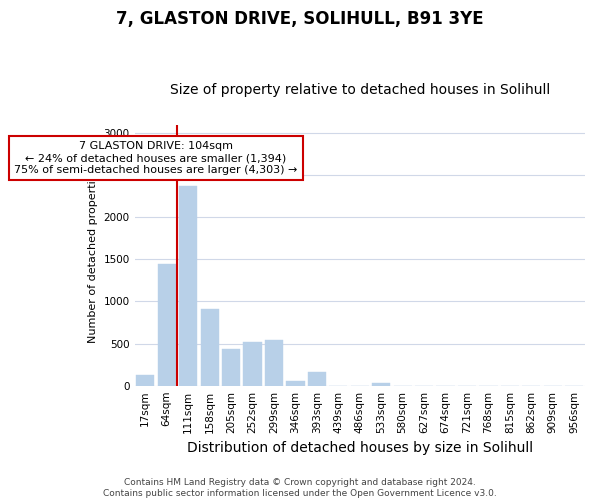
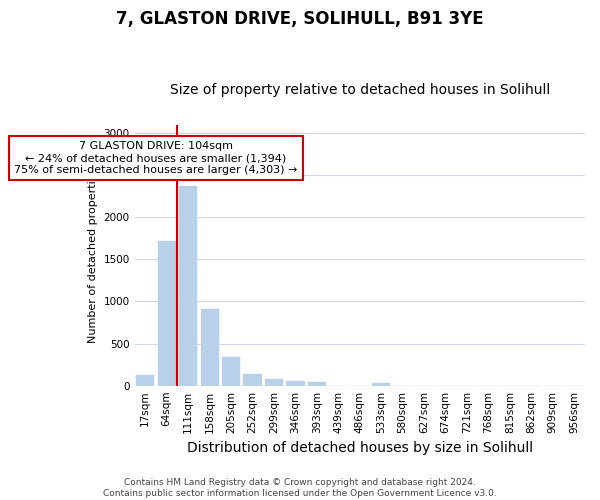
64sqm: 1440 -> 1720
205sqm: 440 -> 340
252sqm: 520 -> 140
299sqm: 540 -> 80
393sqm: 160 -> 40
